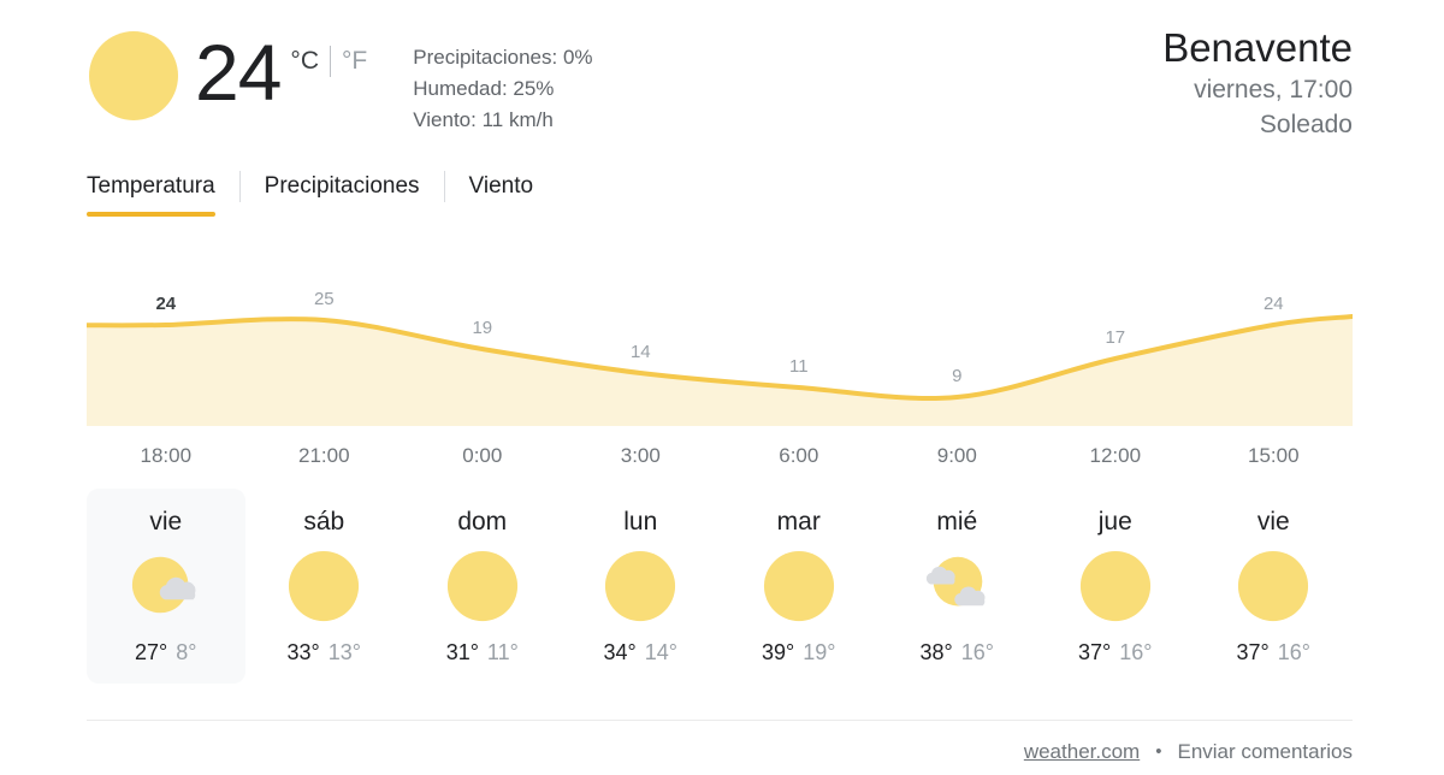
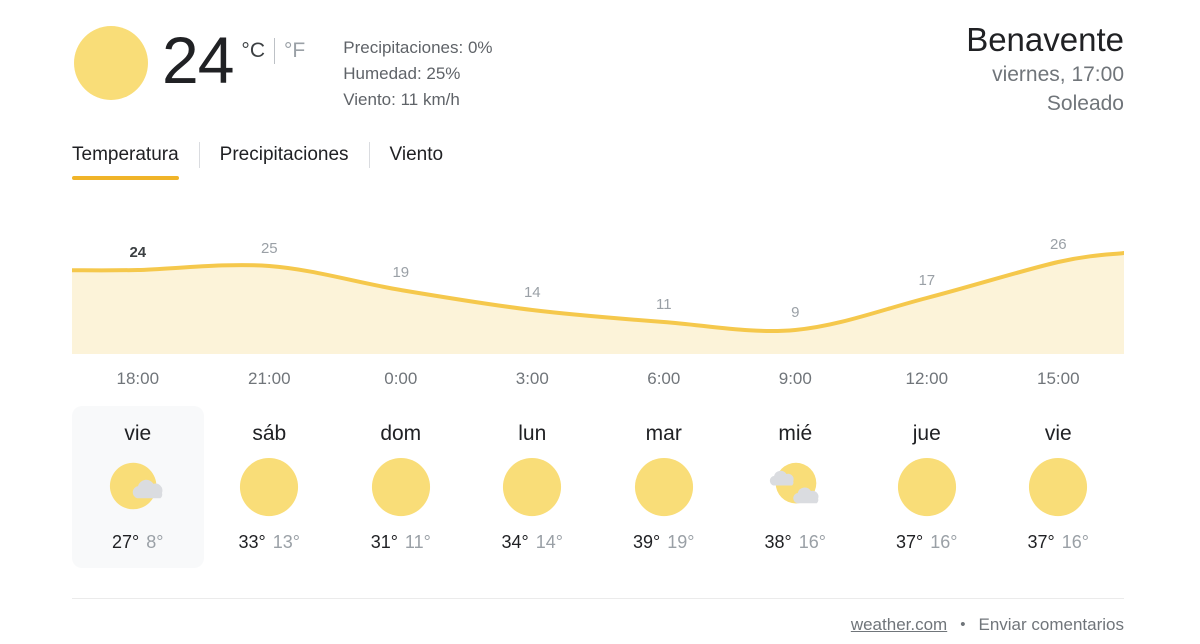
15:00: 24 -> 26
